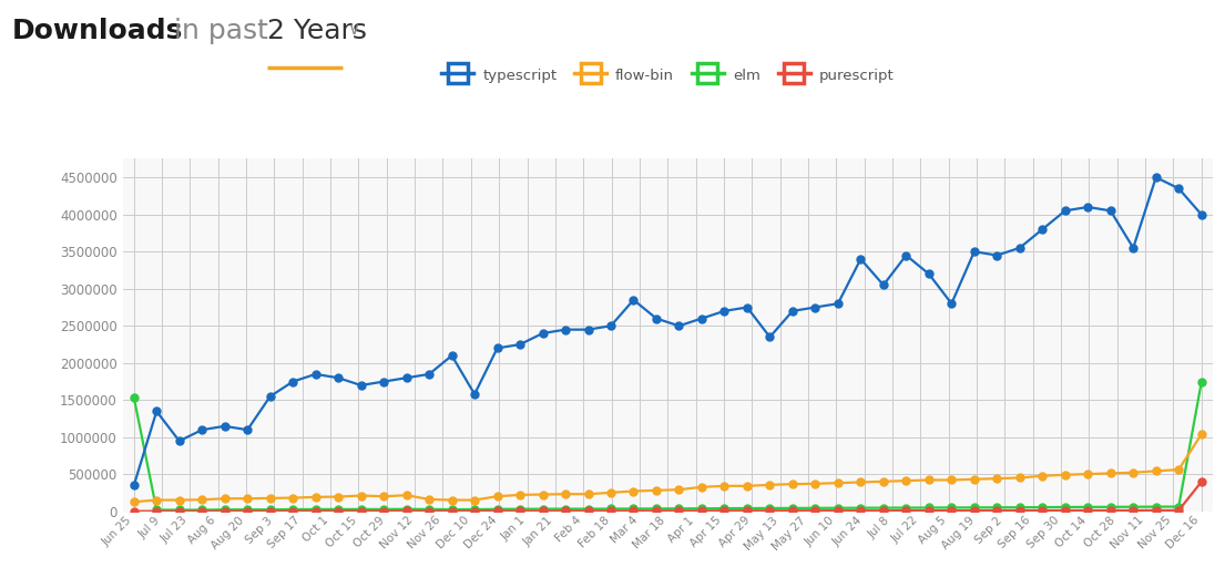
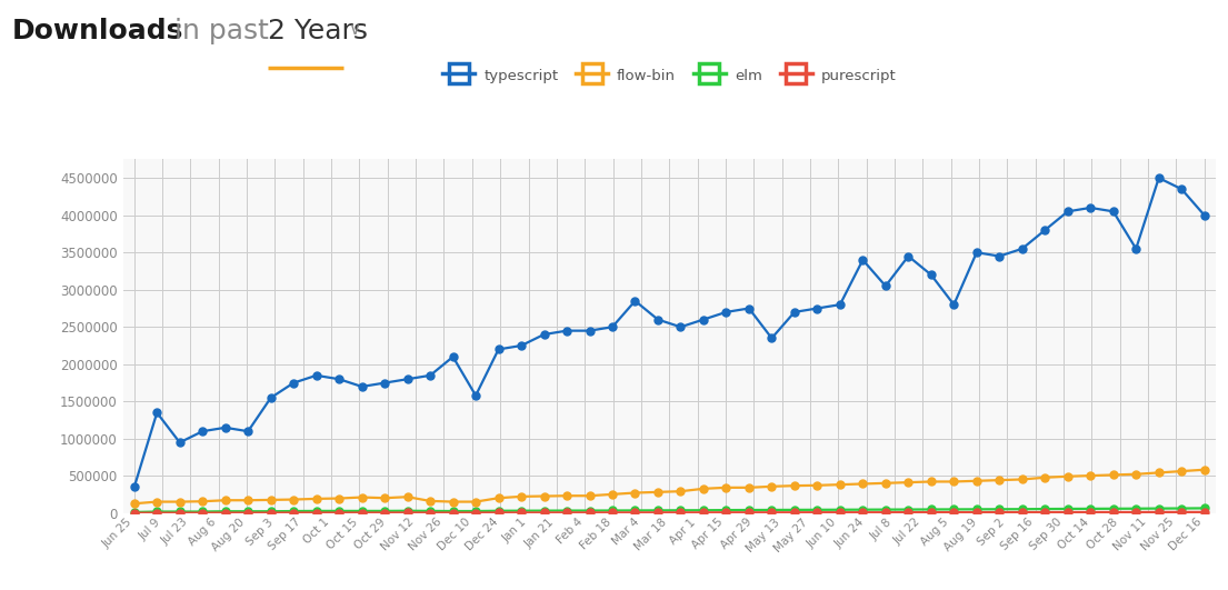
elm/Jun 25: 1540000 -> 20000
flow-bin/Dec 16: 1040000 -> 580000
elm/Dec 16: 1740000 -> 70000
purescript/Dec 16: 400000 -> 20000
